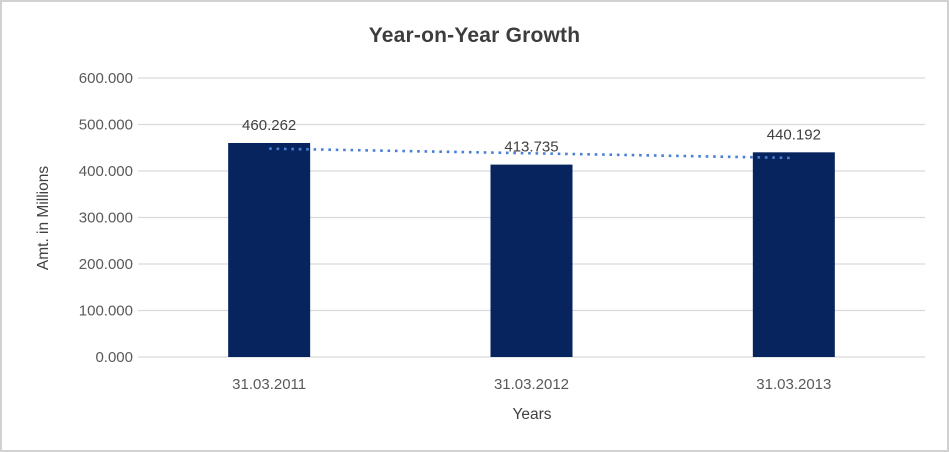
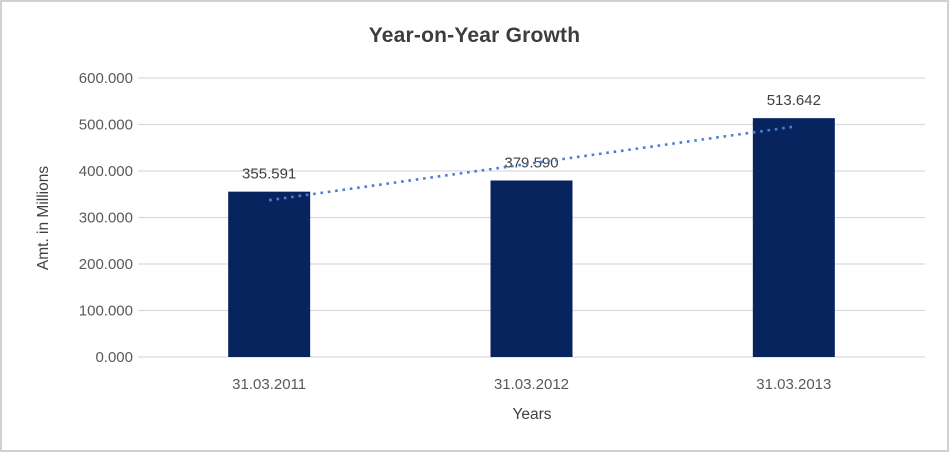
31.03.2011: 460.262 -> 355.591
31.03.2012: 413.735 -> 379.590
31.03.2013: 440.192 -> 513.642
